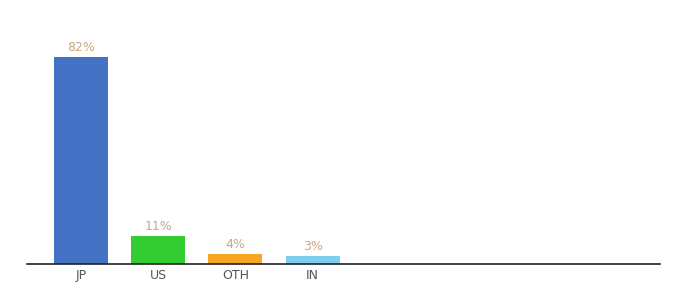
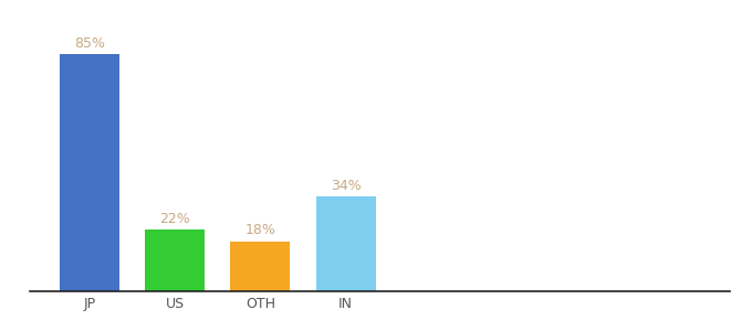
JP: 82% -> 85%
US: 11% -> 22%
OTH: 4% -> 18%
IN: 3% -> 34%
